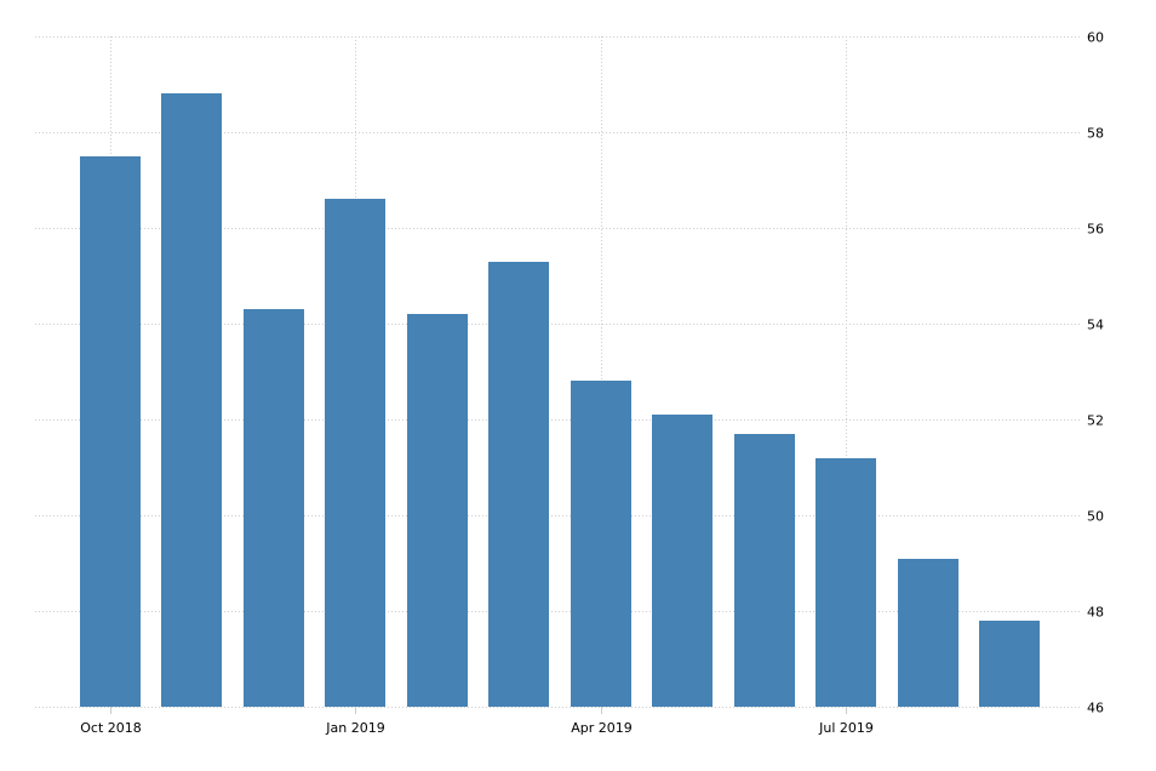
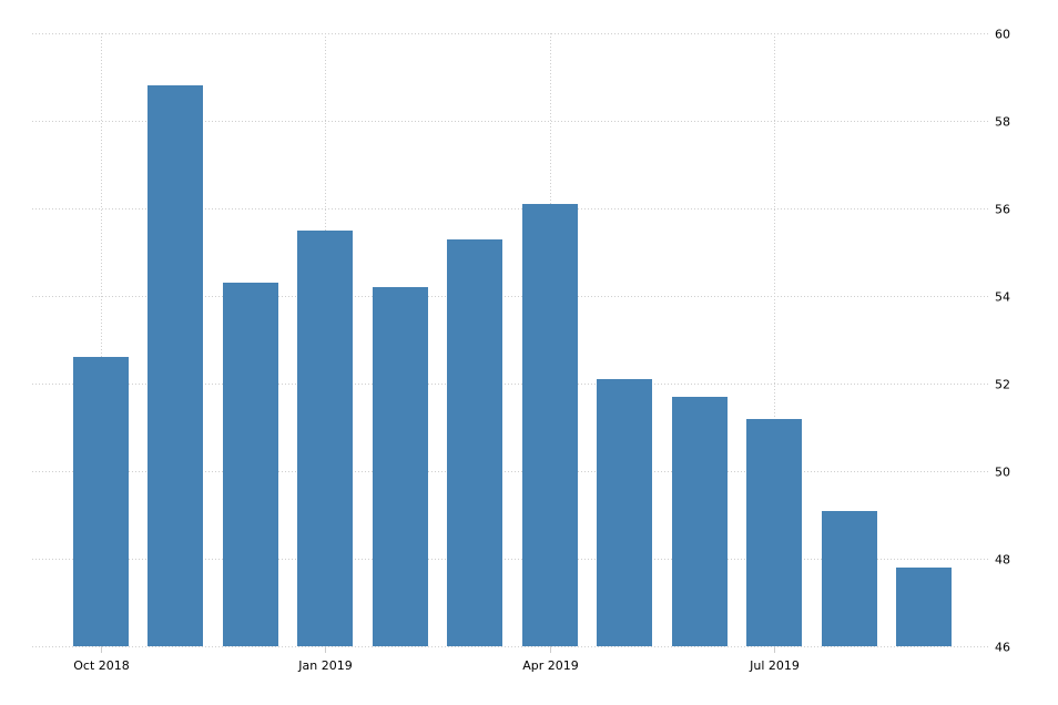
Oct 2018: 57.5 -> 52.6
Jan 2019: 56.6 -> 55.5
Apr 2019: 52.8 -> 56.1
